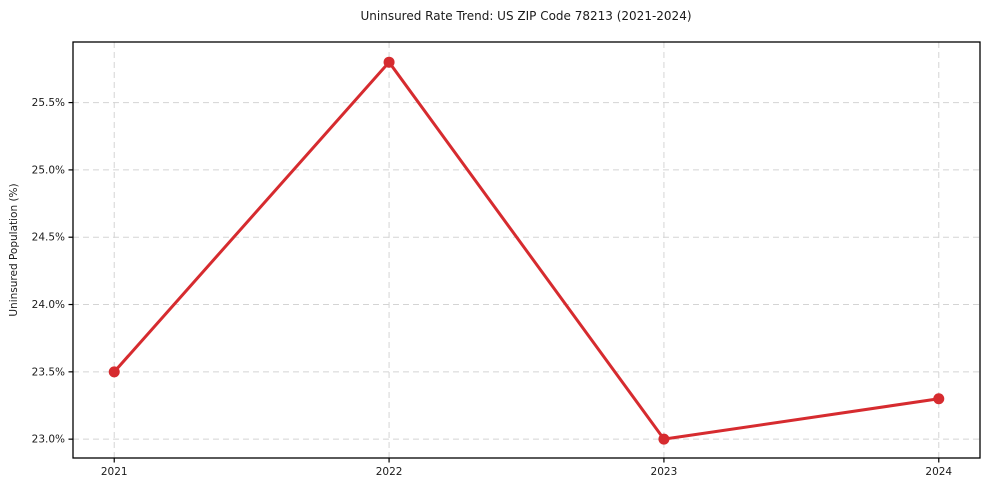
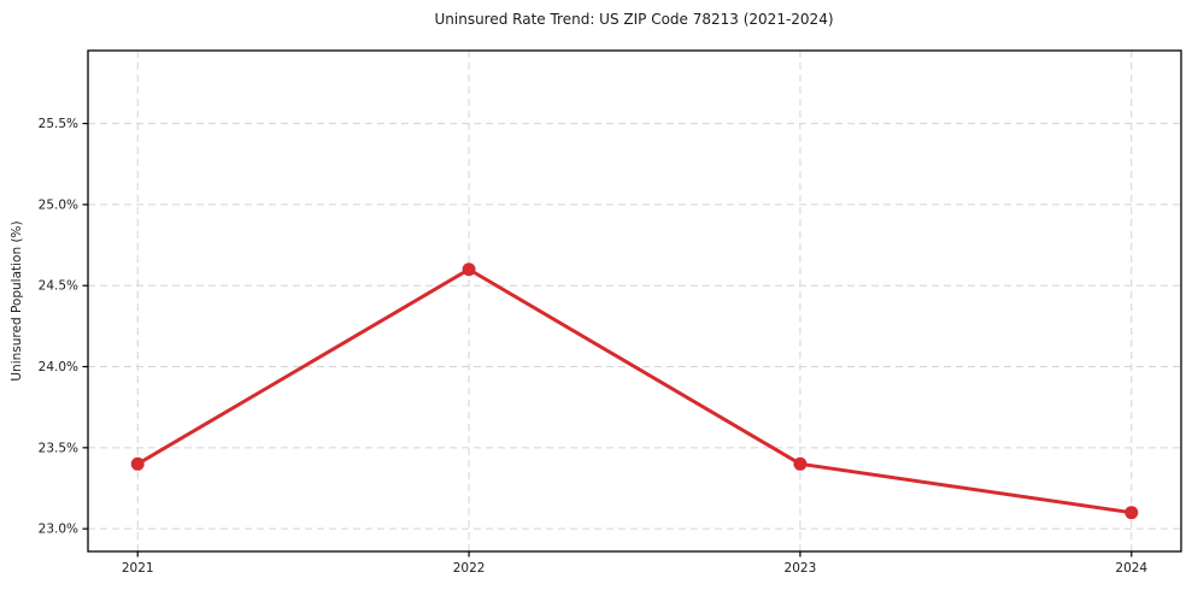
2021: 23.5% -> 23.4%
2022: 25.8% -> 24.6%
2023: 23.0% -> 23.4%
2024: 23.3% -> 23.1%
